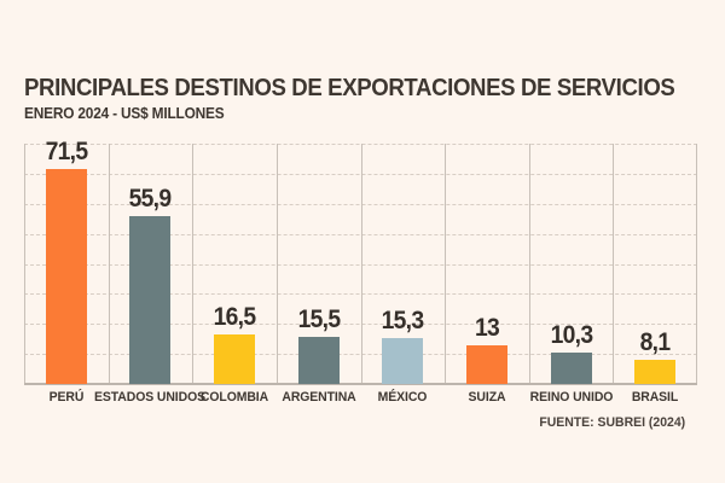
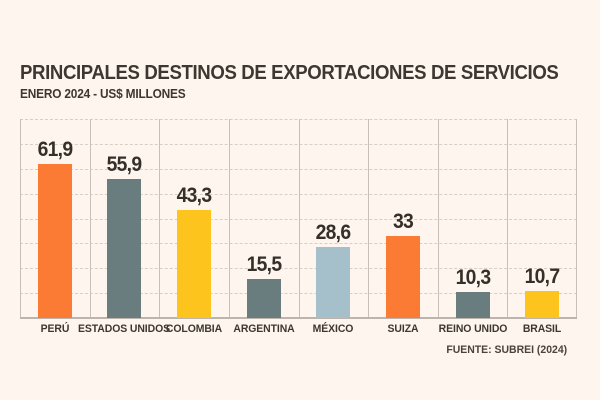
PERÚ: 71,5 -> 61,9
COLOMBIA: 16,5 -> 43,3
MÉXICO: 15,3 -> 28,6
SUIZA: 13 -> 33
BRASIL: 8,1 -> 10,7
